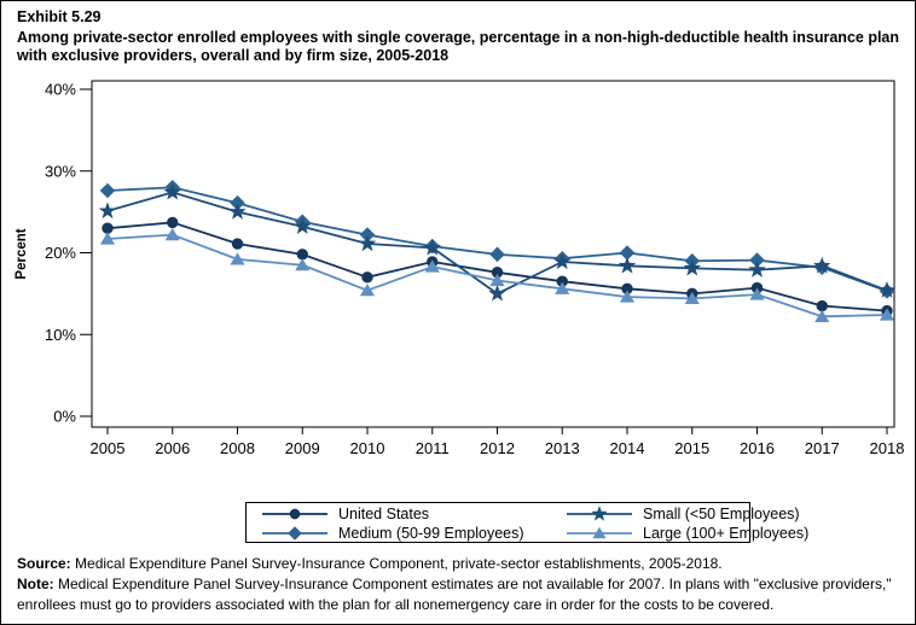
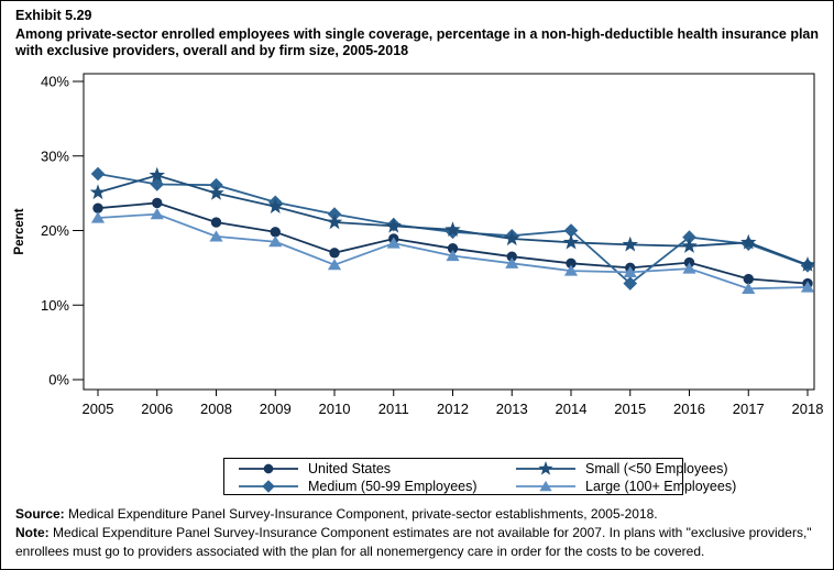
Medium (50-99 Employees)/2006: 28% -> 26%
Small (<50 Employees)/2012: 15% -> 20%
Medium (50-99 Employees)/2015: 19% -> 13%
